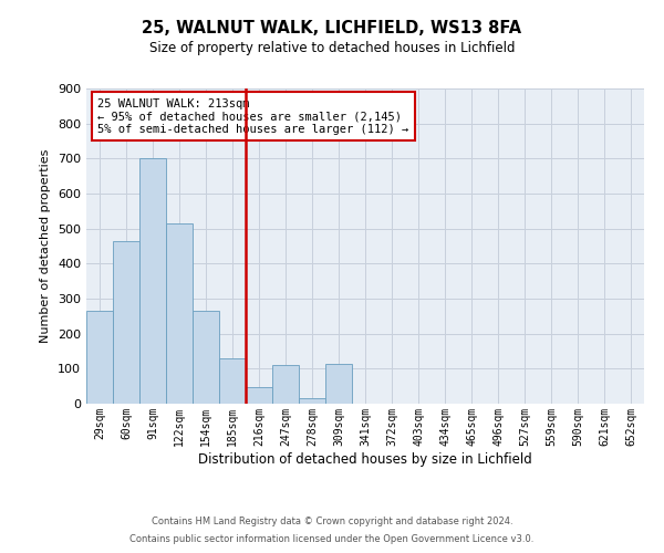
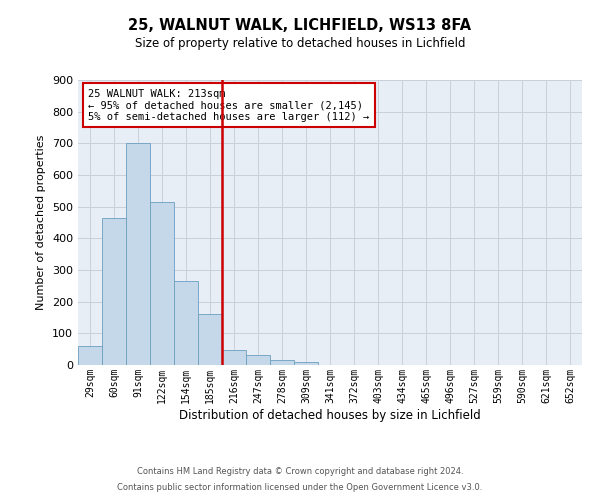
29sqm: 265 -> 60
185sqm: 130 -> 160
247sqm: 110 -> 33
309sqm: 115 -> 10
